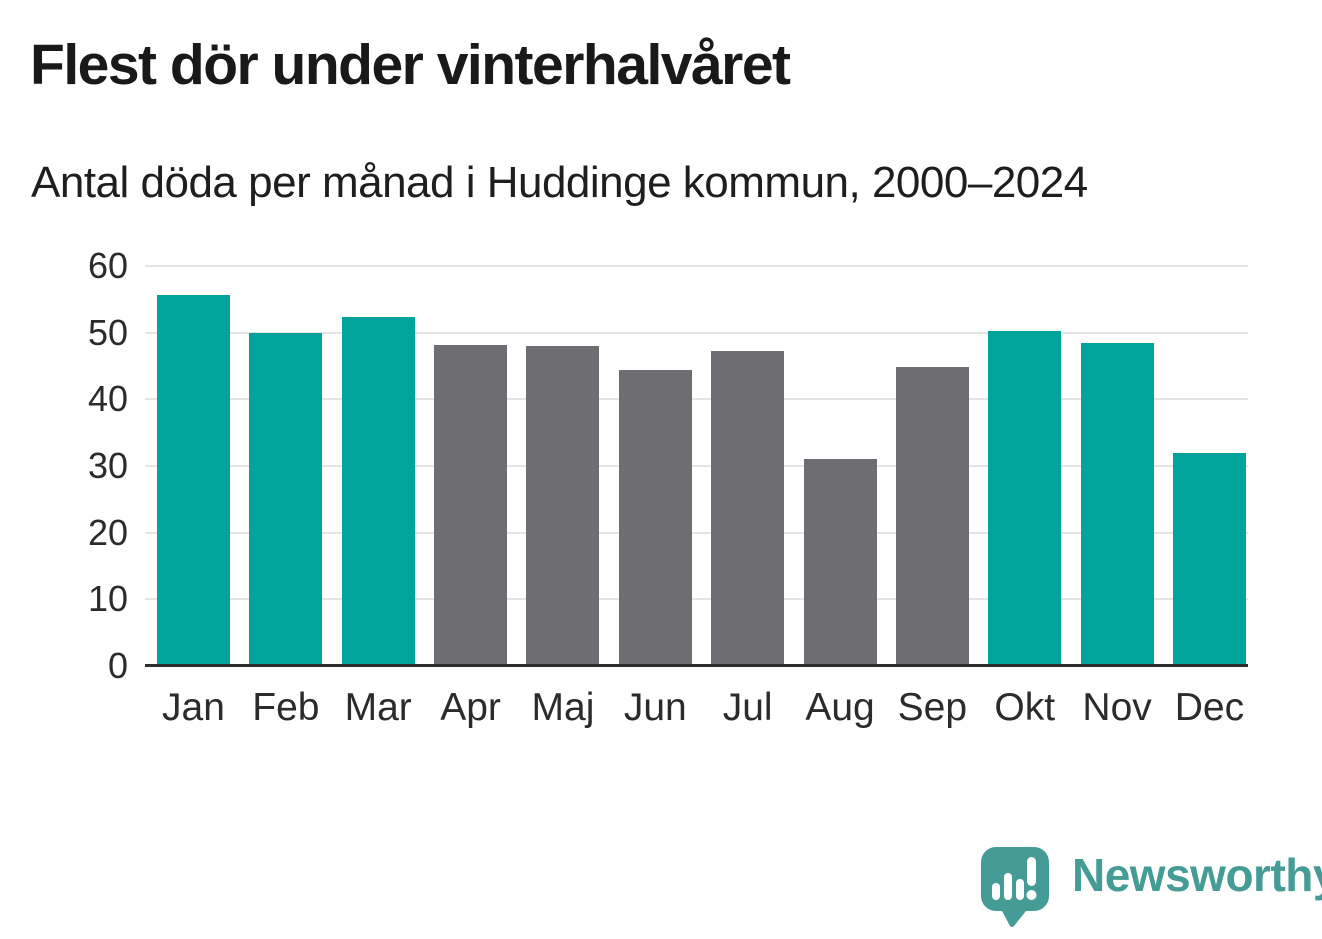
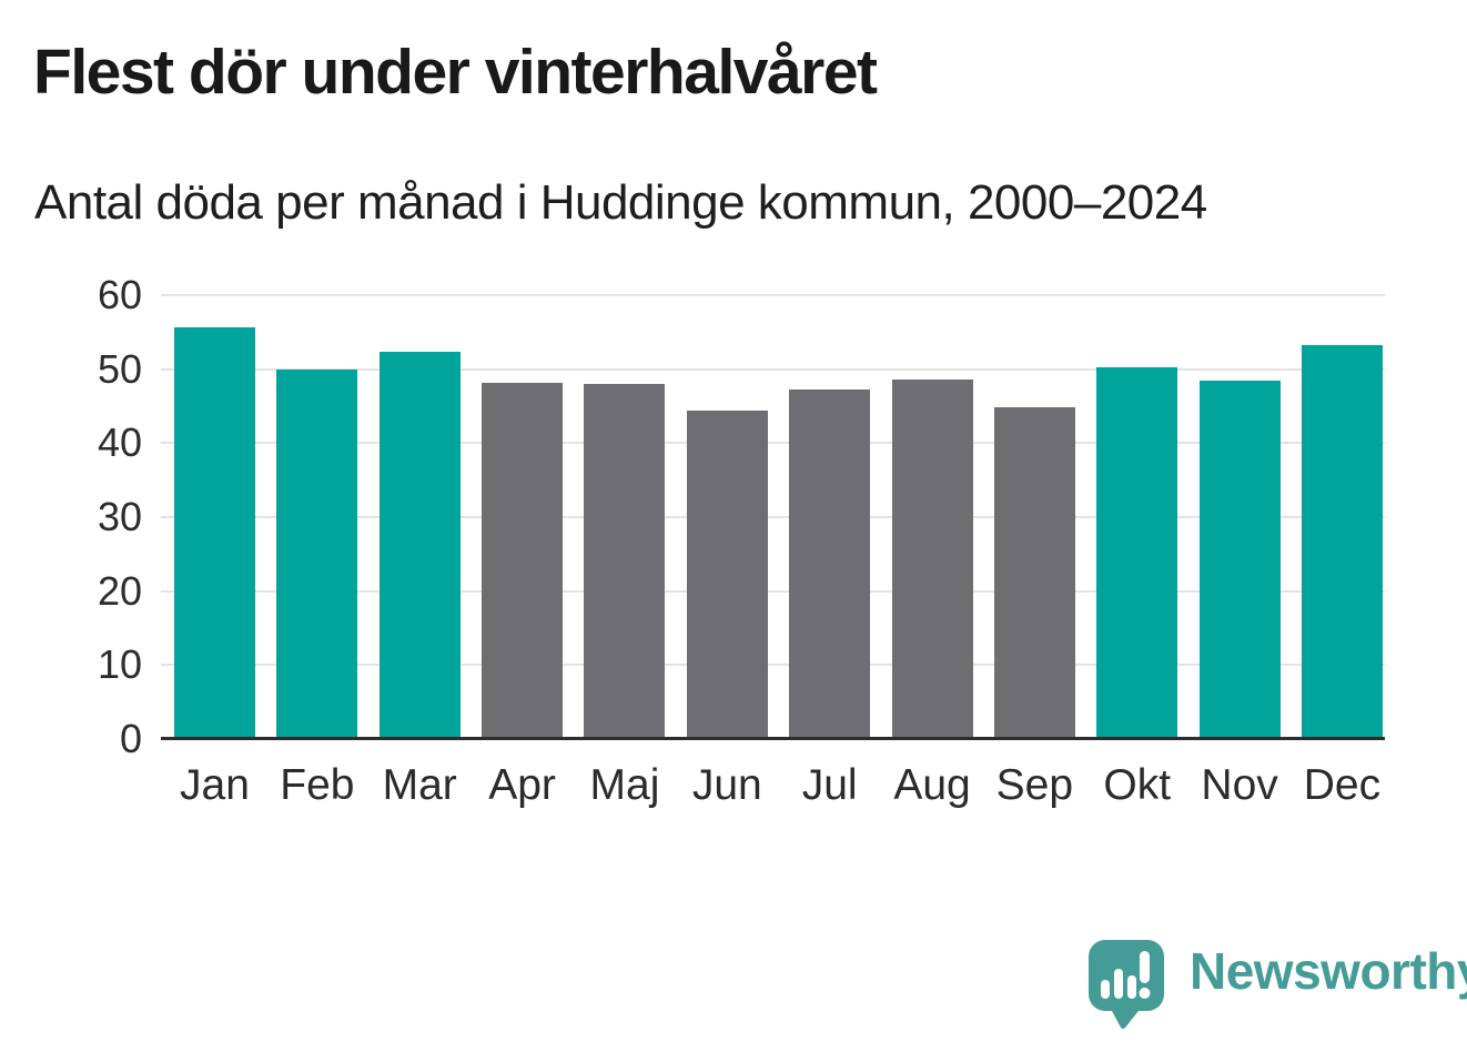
Aug: 31 -> 49
Dec: 32 -> 53
